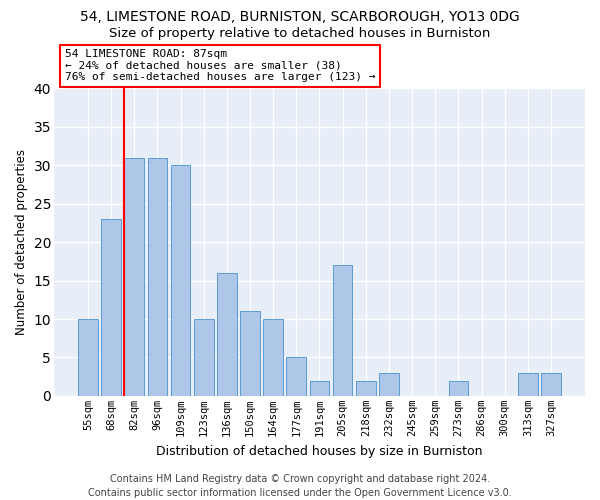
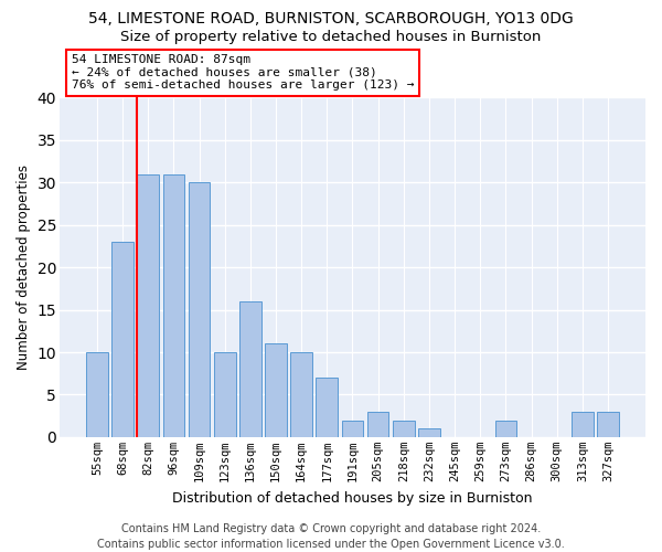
177sqm: 5 -> 7
205sqm: 17 -> 3
232sqm: 3 -> 1
